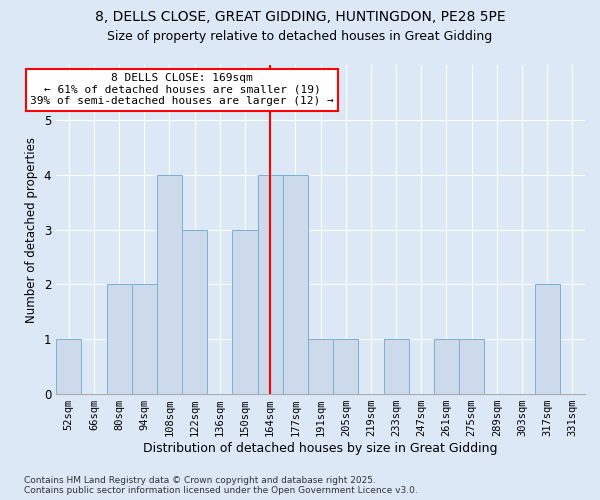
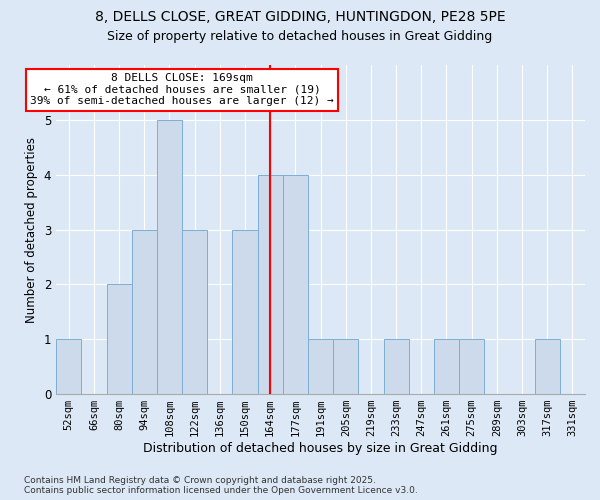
94sqm: 2 -> 3
108sqm: 4 -> 5
317sqm: 2 -> 1
